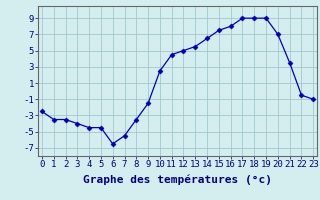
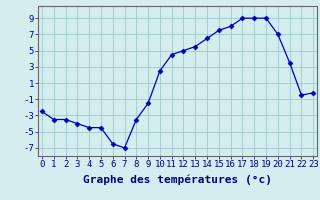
7: -5.5 -> -7.0
23: -1.0 -> -0.2
